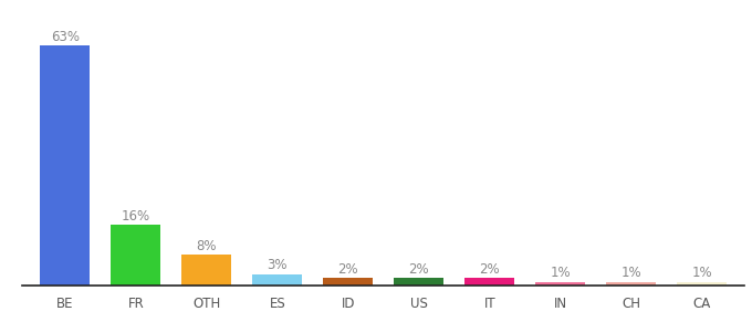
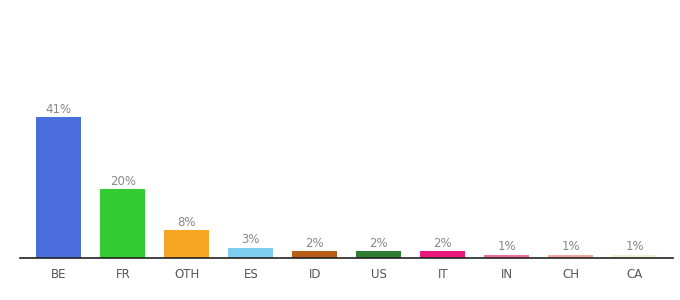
BE: 63% -> 41%
FR: 16% -> 20%
